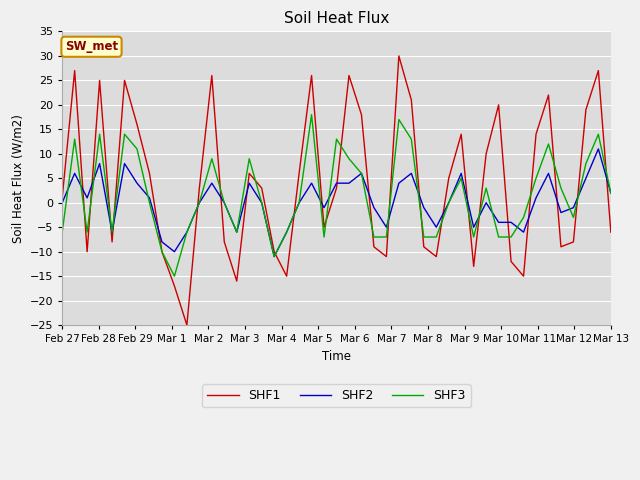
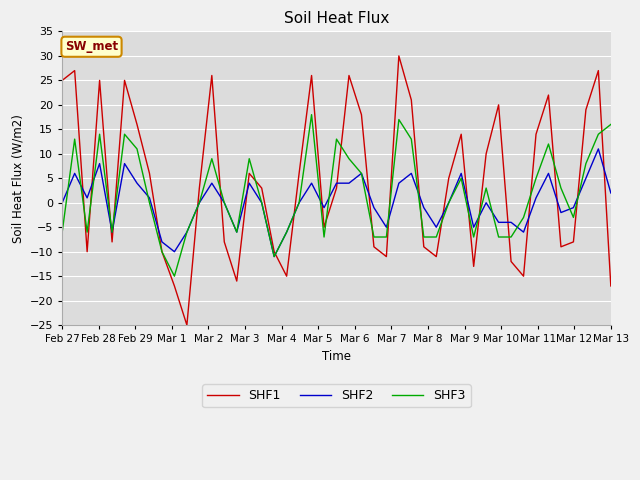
SHF1/Feb 27: 1 -> 25
SHF1/Mar 13: -6 -> -17
SHF3/Mar 13: 2 -> 16
